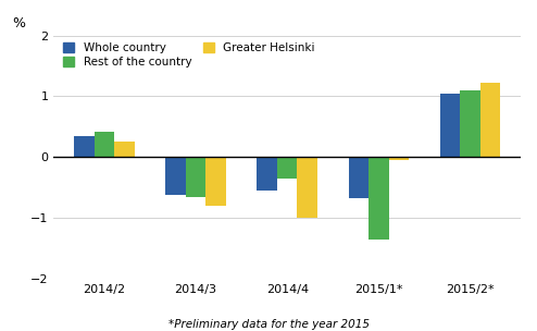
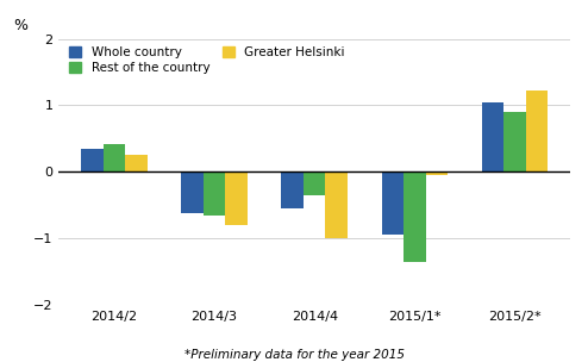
Whole country/2015/1*: -0.68 -> -0.95
Rest of the country/2015/2*: 1.10 -> 0.90
